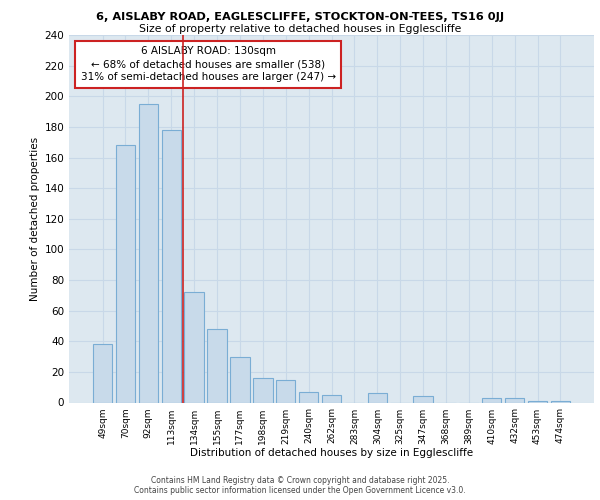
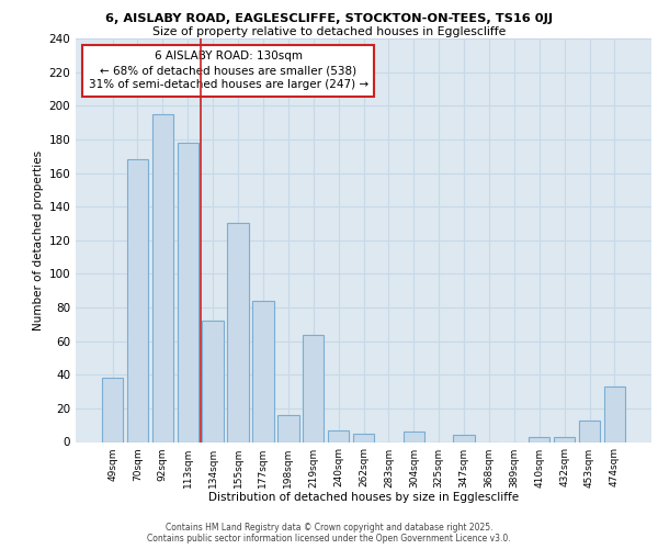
155sqm: 48 -> 130
177sqm: 30 -> 84
219sqm: 15 -> 64
453sqm: 1 -> 13
474sqm: 1 -> 33
